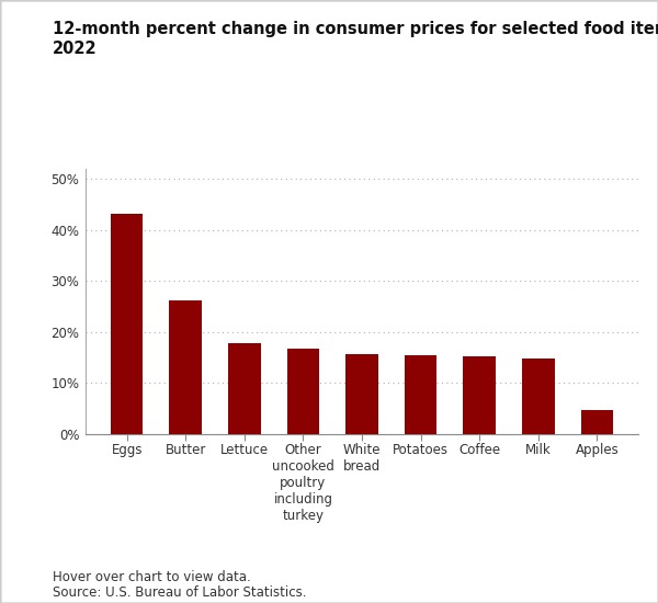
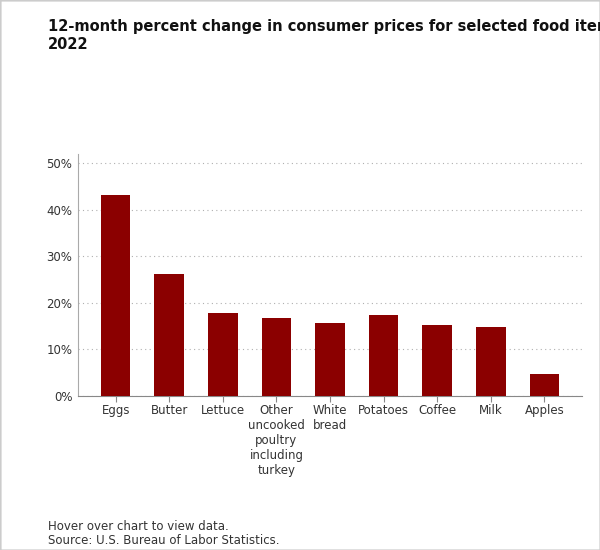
Potatoes: 15.4% -> 17.5%
